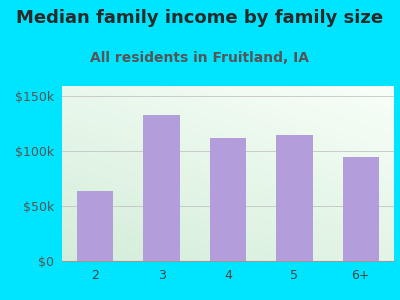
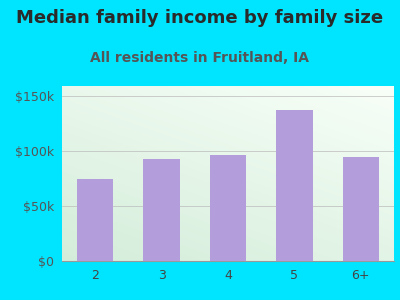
2: $64k -> $75k
3: $133k -> $93k
4: $112k -> $97k
5: $115k -> $138k
